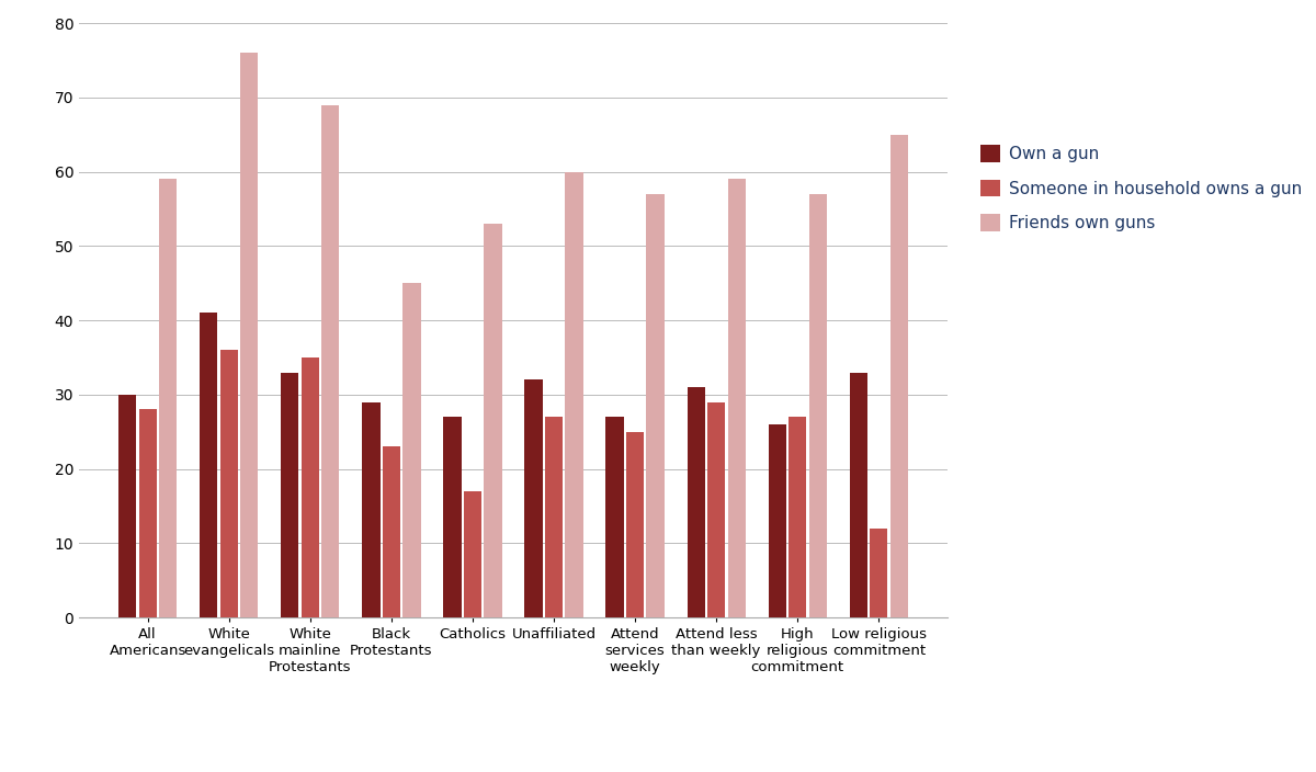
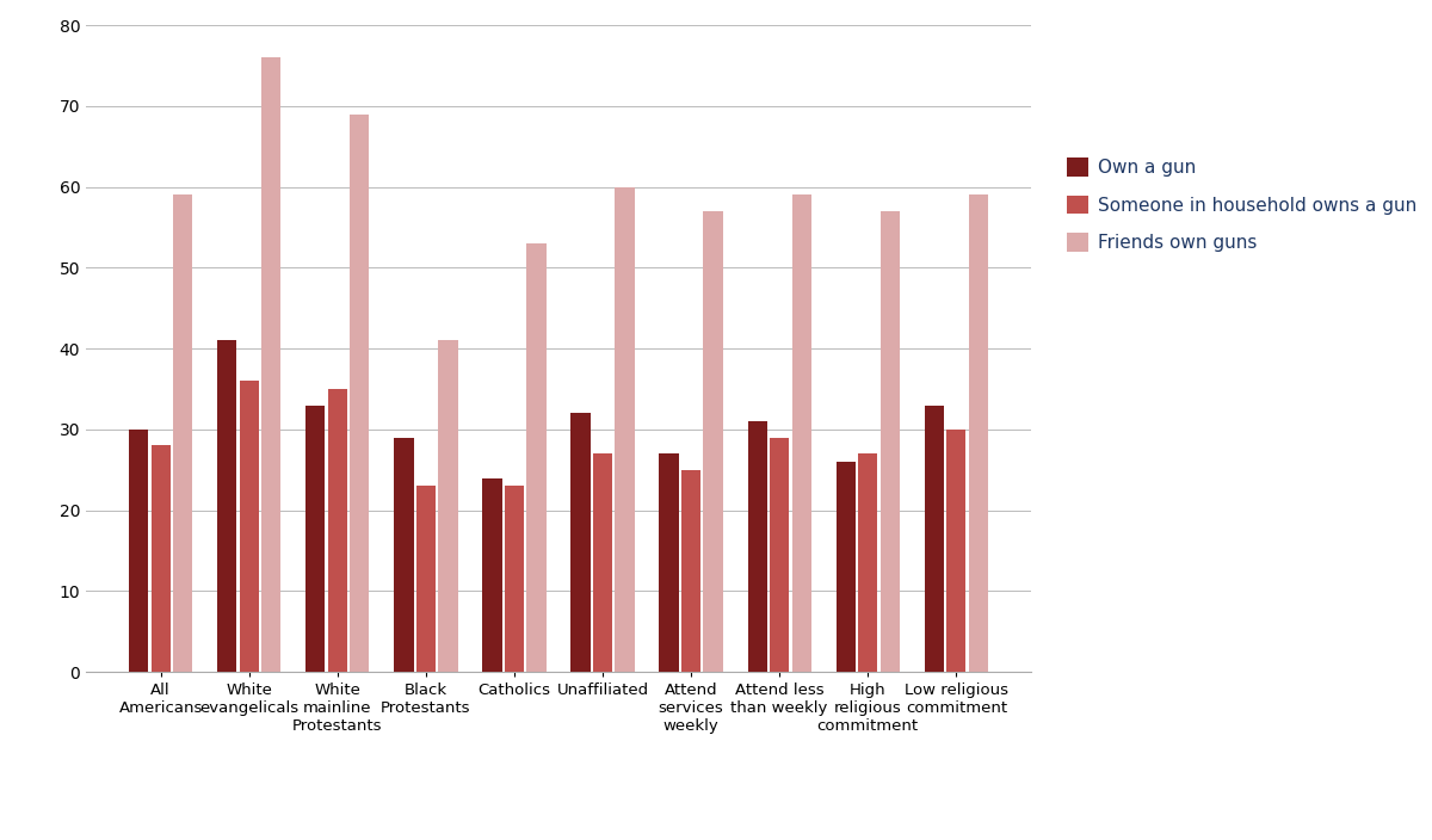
Friends own guns/Black Protestants: 45 -> 41
Own a gun/Catholics: 27 -> 24
Someone in household owns a gun/Catholics: 17 -> 23
Someone in household owns a gun/Low religious commitment: 12 -> 30
Friends own guns/Low religious commitment: 65 -> 59
